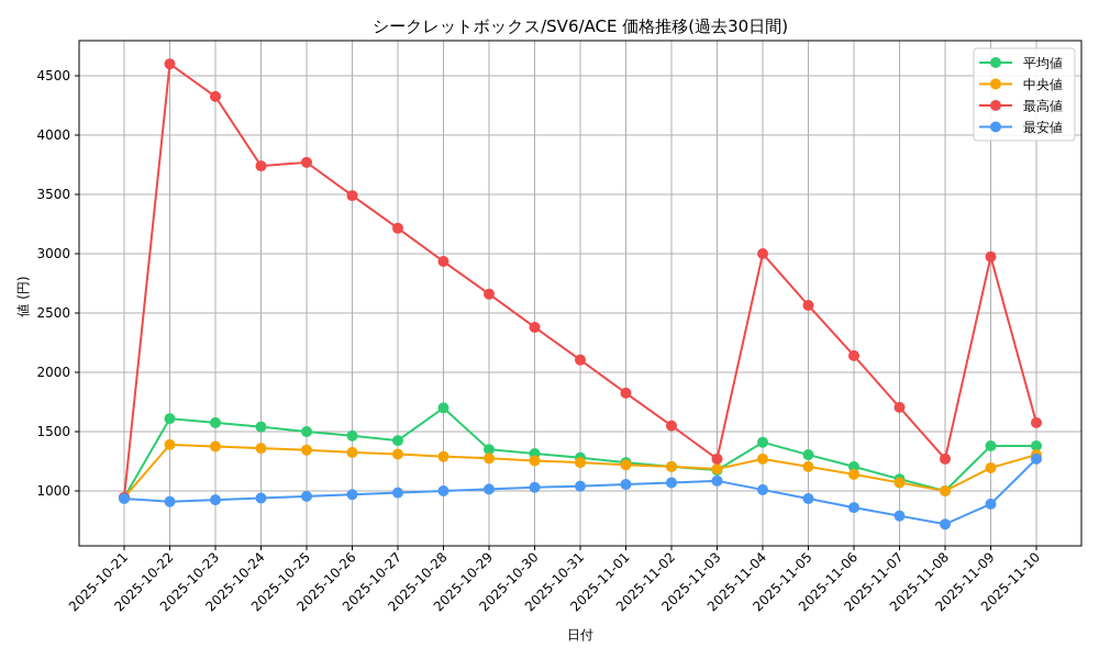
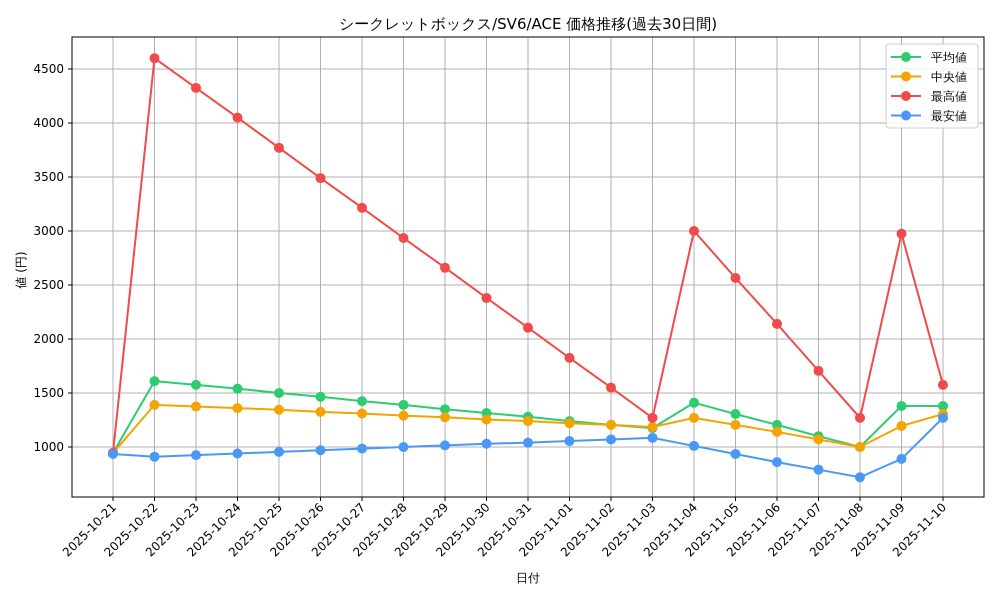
最高値/2025-10-24: 3740 -> 4050
平均値/2025-10-28: 1700 -> 1390
